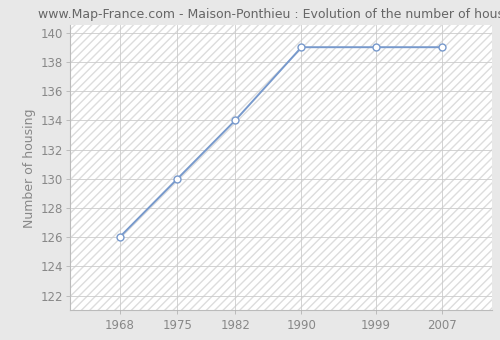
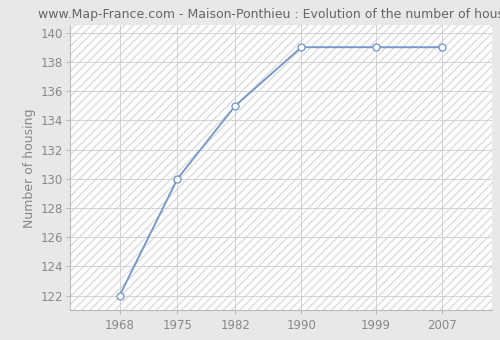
1968: 126 -> 122
1982: 134 -> 135
